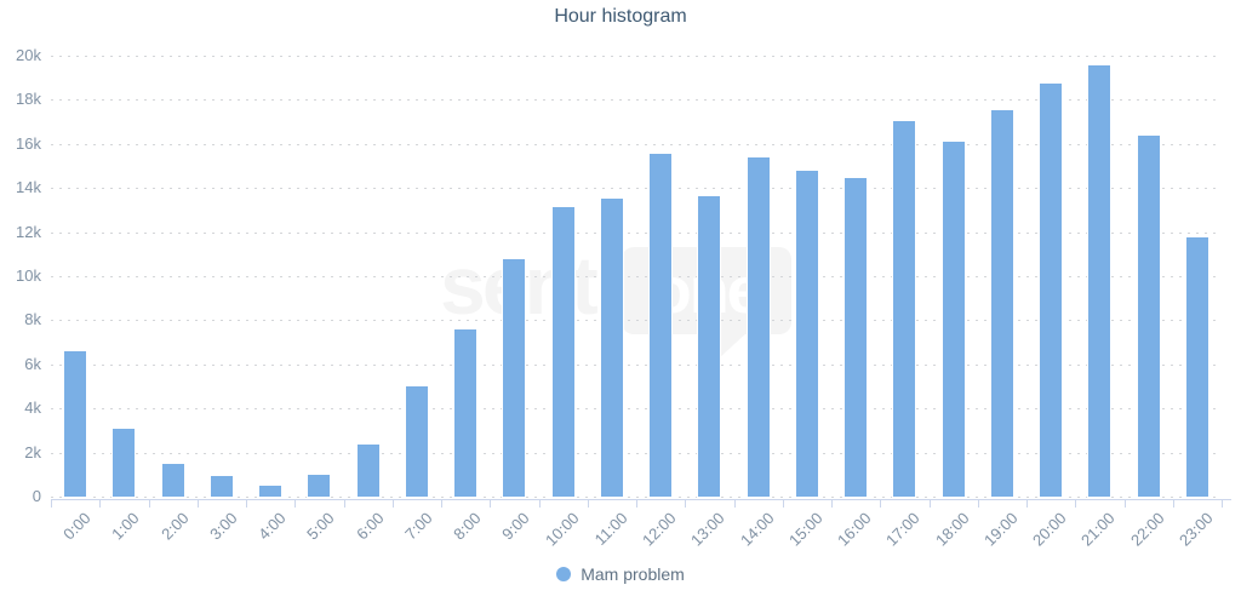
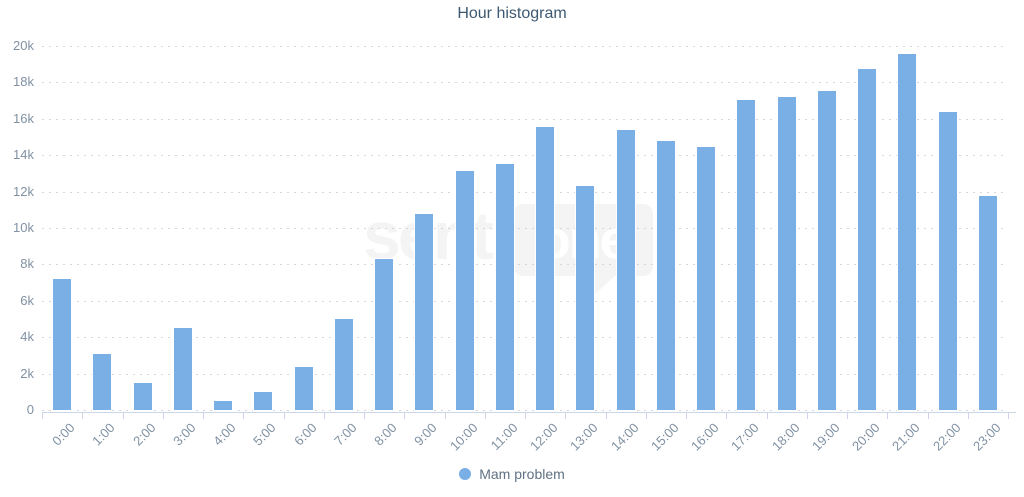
0:00: 6.7k -> 7.3k
3:00: 1.0k -> 4.6k
8:00: 7.7k -> 8.4k
13:00: 13.8k -> 12.4k
18:00: 16.2k -> 17.3k
